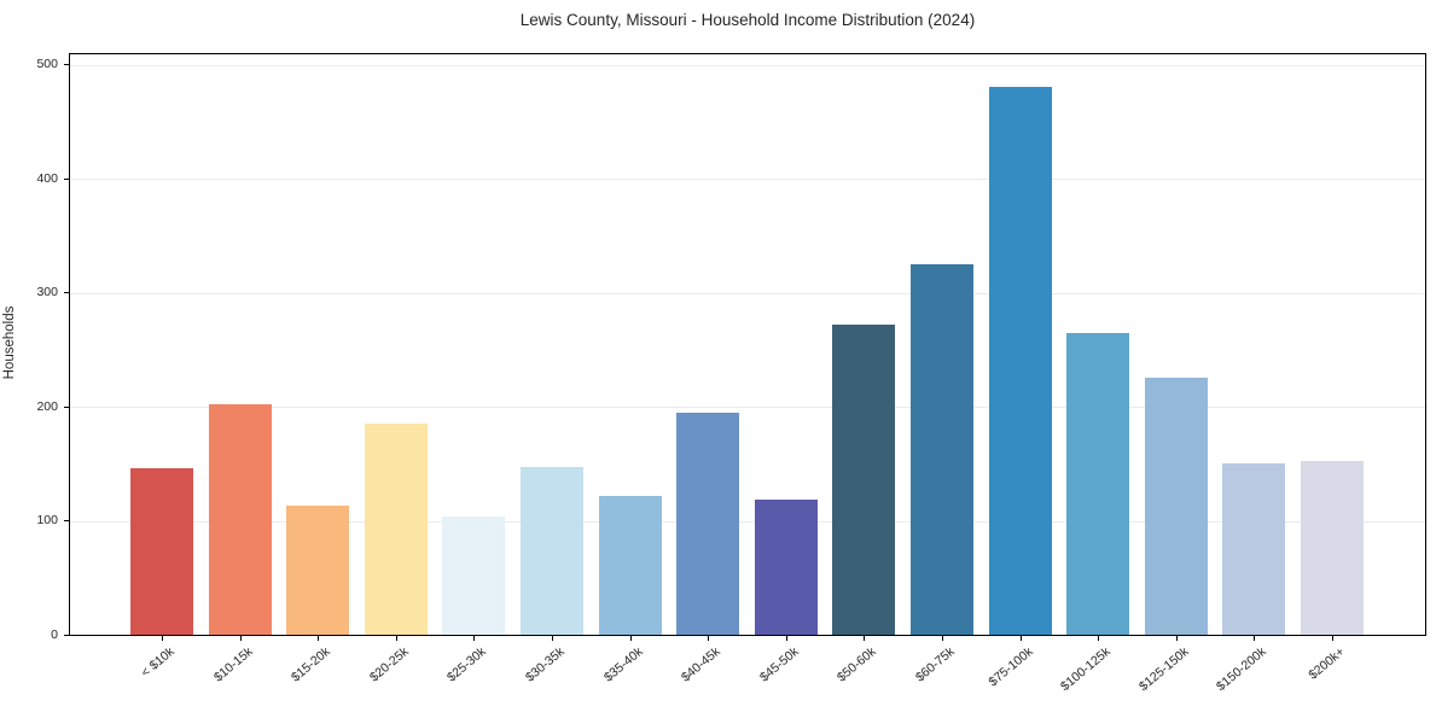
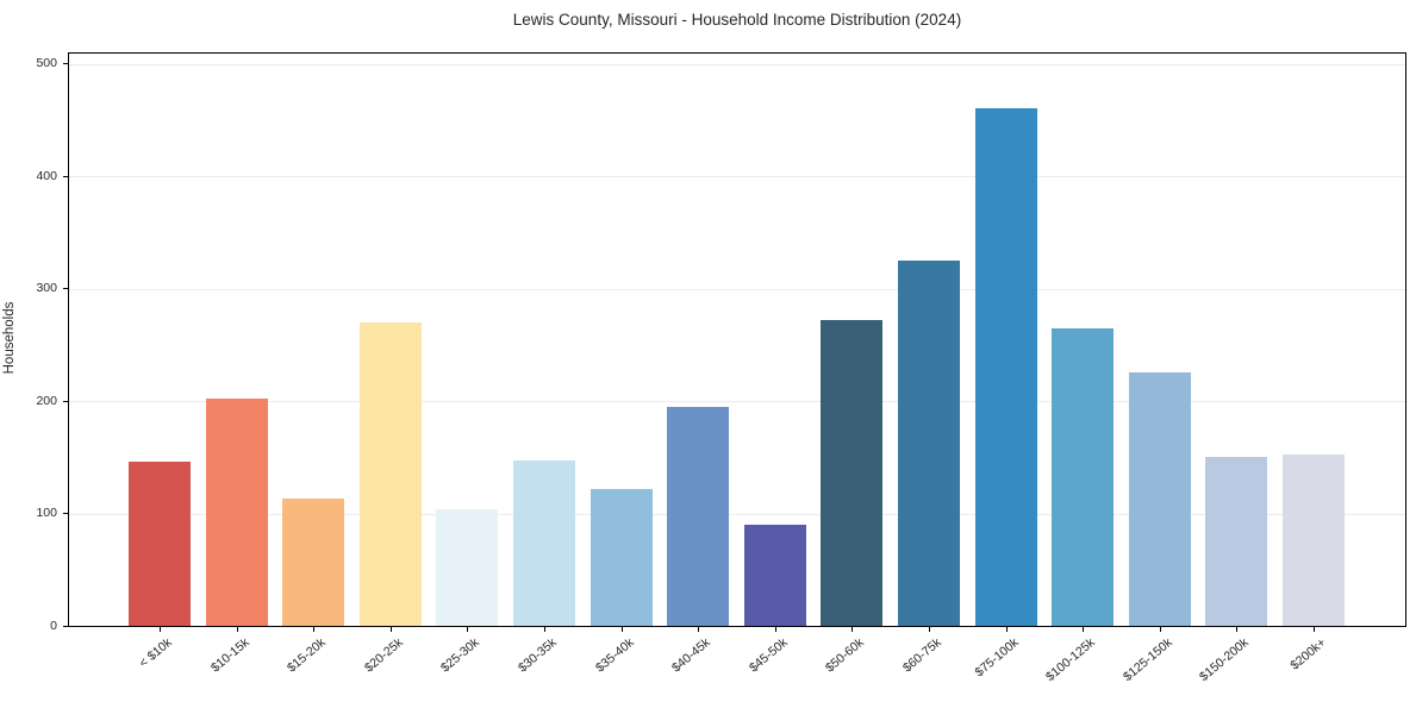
$20-25k: 180 -> 270
$45-50k: 120 -> 90
$75-100k: 480 -> 460
